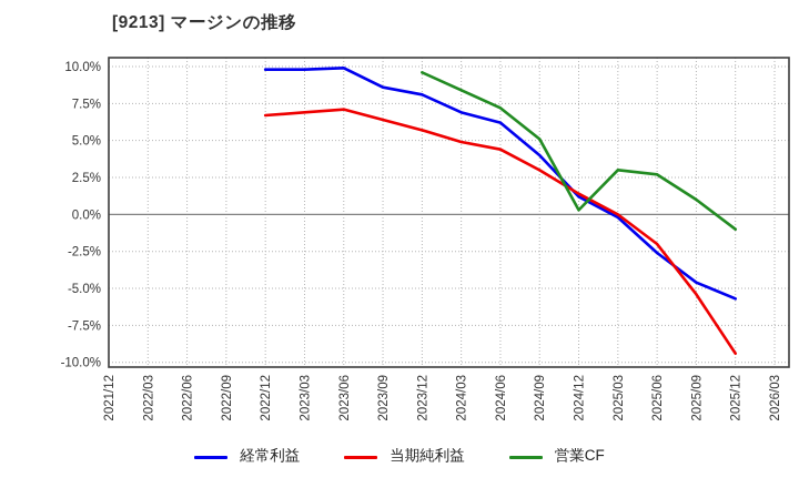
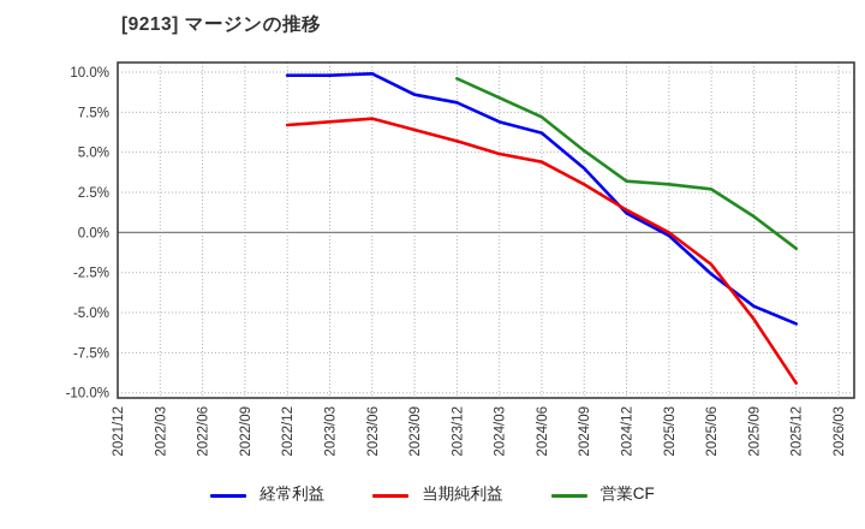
営業CF/2024/12: 0.3% -> 3.2%
